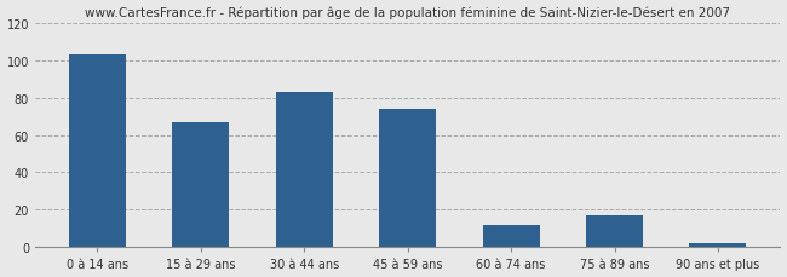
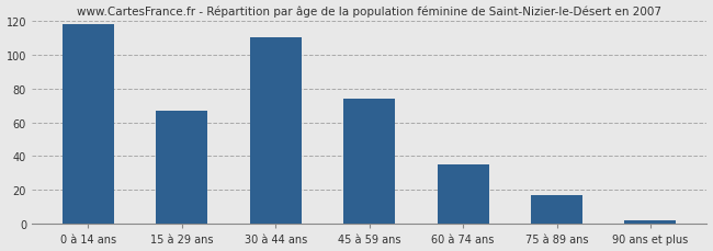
0 à 14 ans: 103 -> 118
30 à 44 ans: 83 -> 110
60 à 74 ans: 12 -> 35
